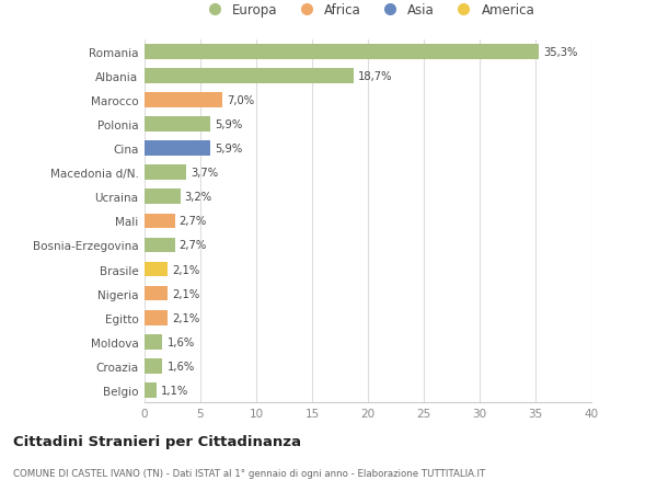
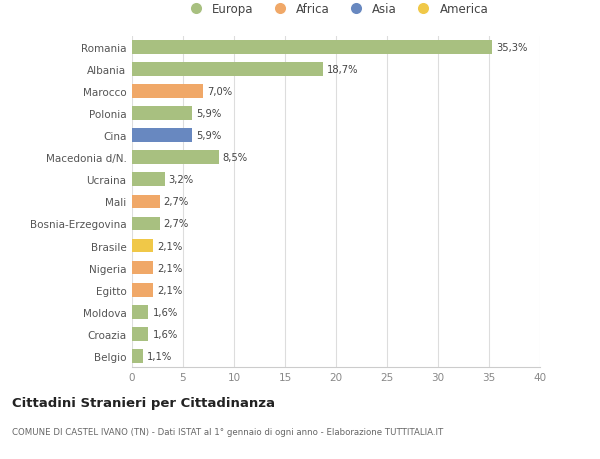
Macedonia d/N.: 3,7% -> 8,5%
